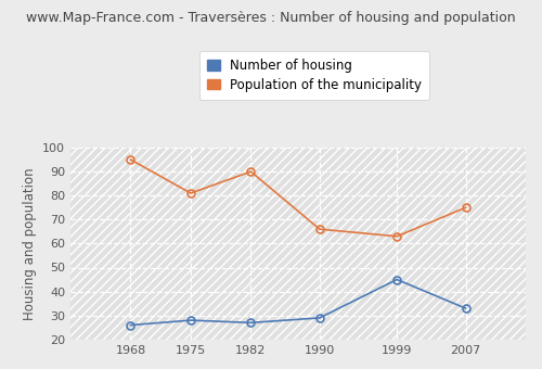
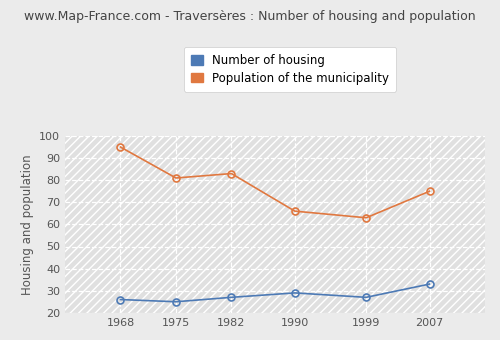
Number of housing/1975: 28 -> 25
Population of the municipality/1982: 90 -> 83
Number of housing/1999: 45 -> 27
